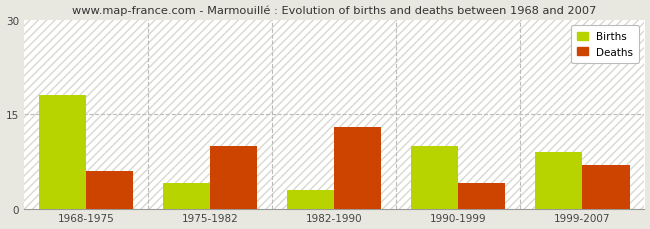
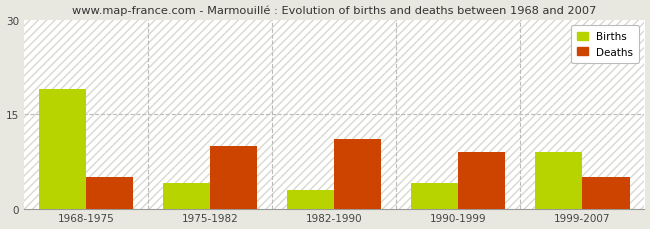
Births/1968-1975: 18 -> 19
Deaths/1968-1975: 6 -> 5
Deaths/1982-1990: 13 -> 11
Births/1990-1999: 10 -> 4
Deaths/1990-1999: 4 -> 9
Deaths/1999-2007: 7 -> 5
